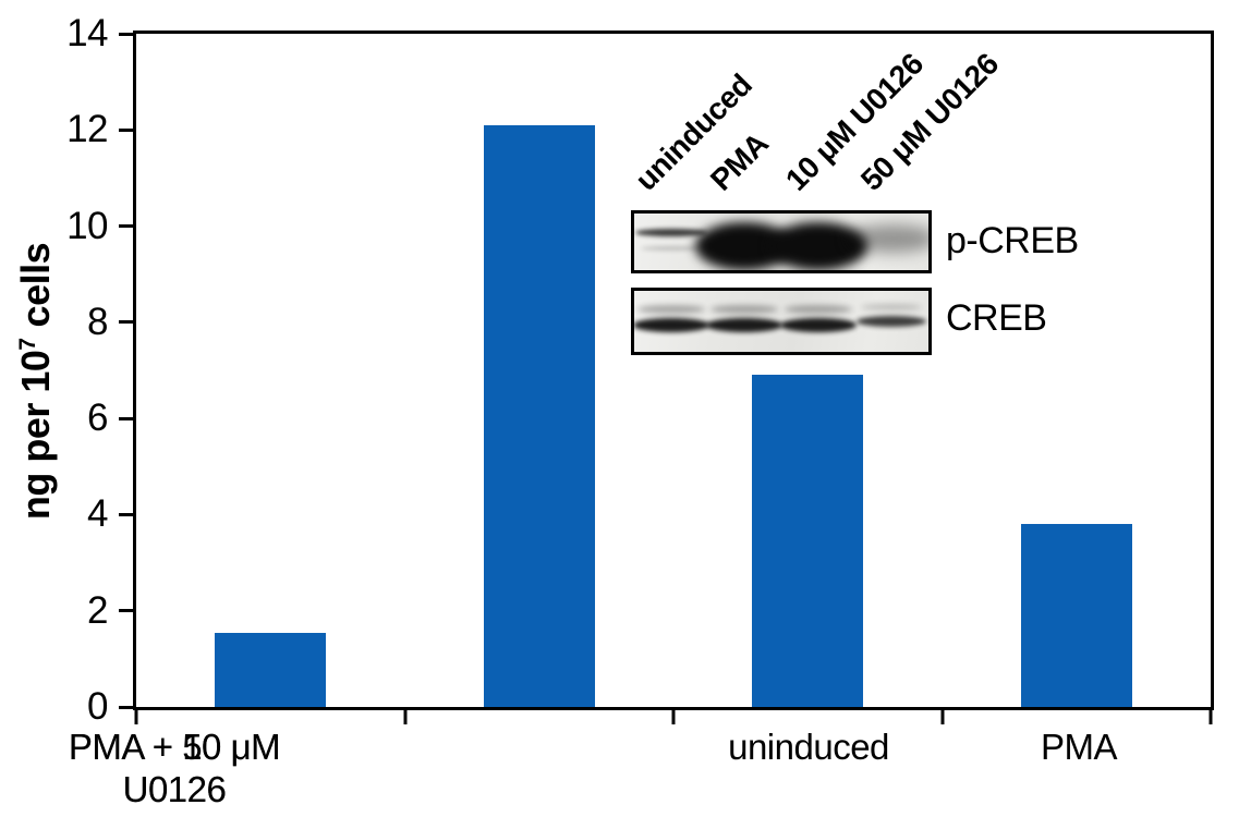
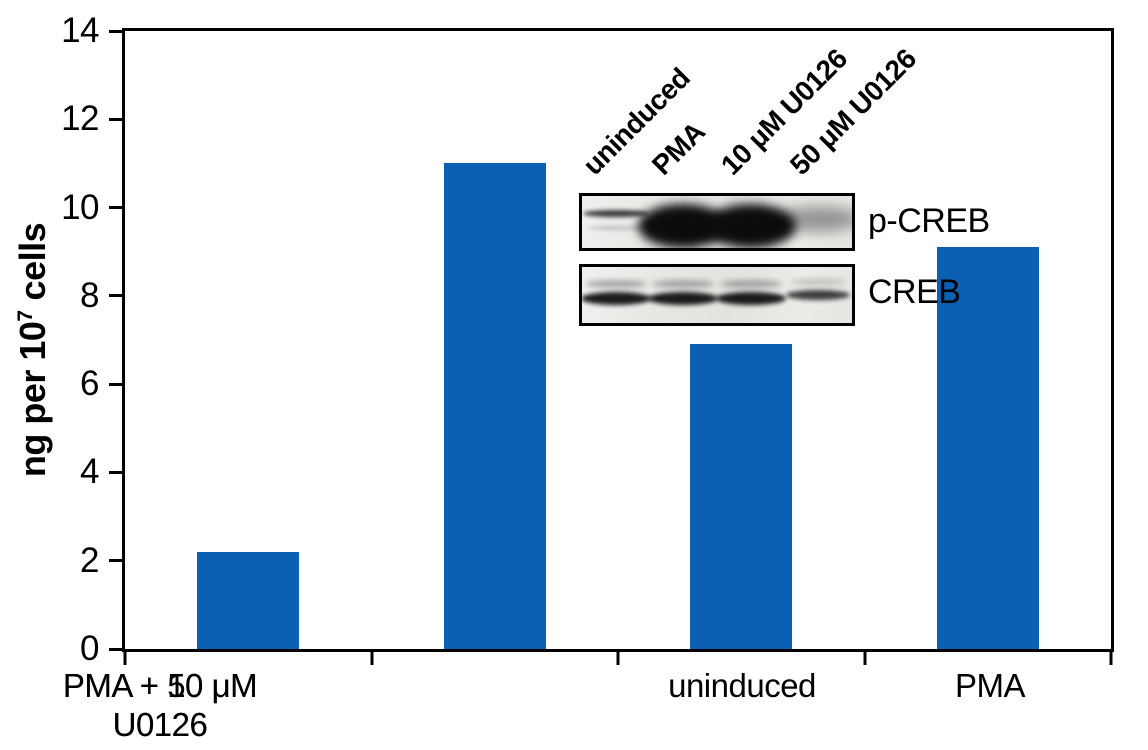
uninduced: 1.6 -> 2.2
PMA: 12.1 -> 11.0
PMA + 50 μM U0126: 3.8 -> 9.1
